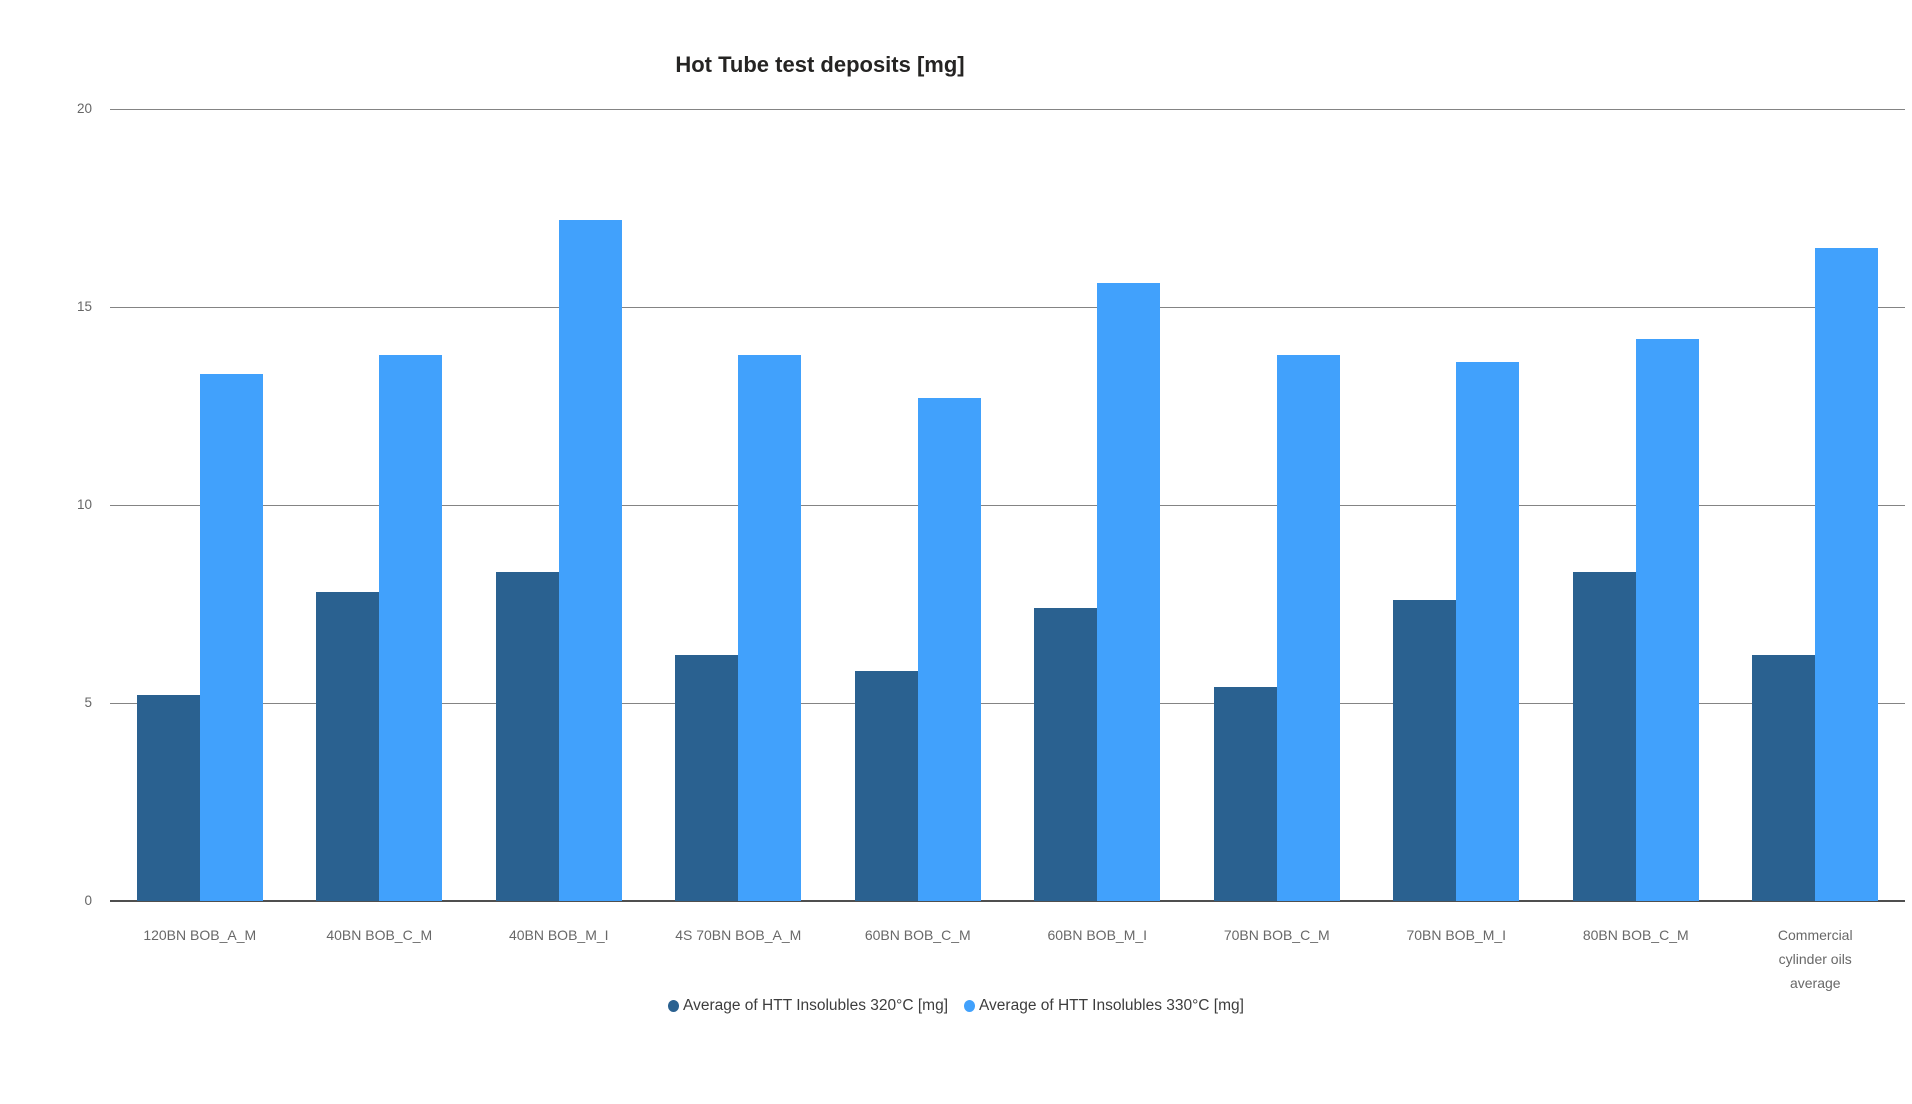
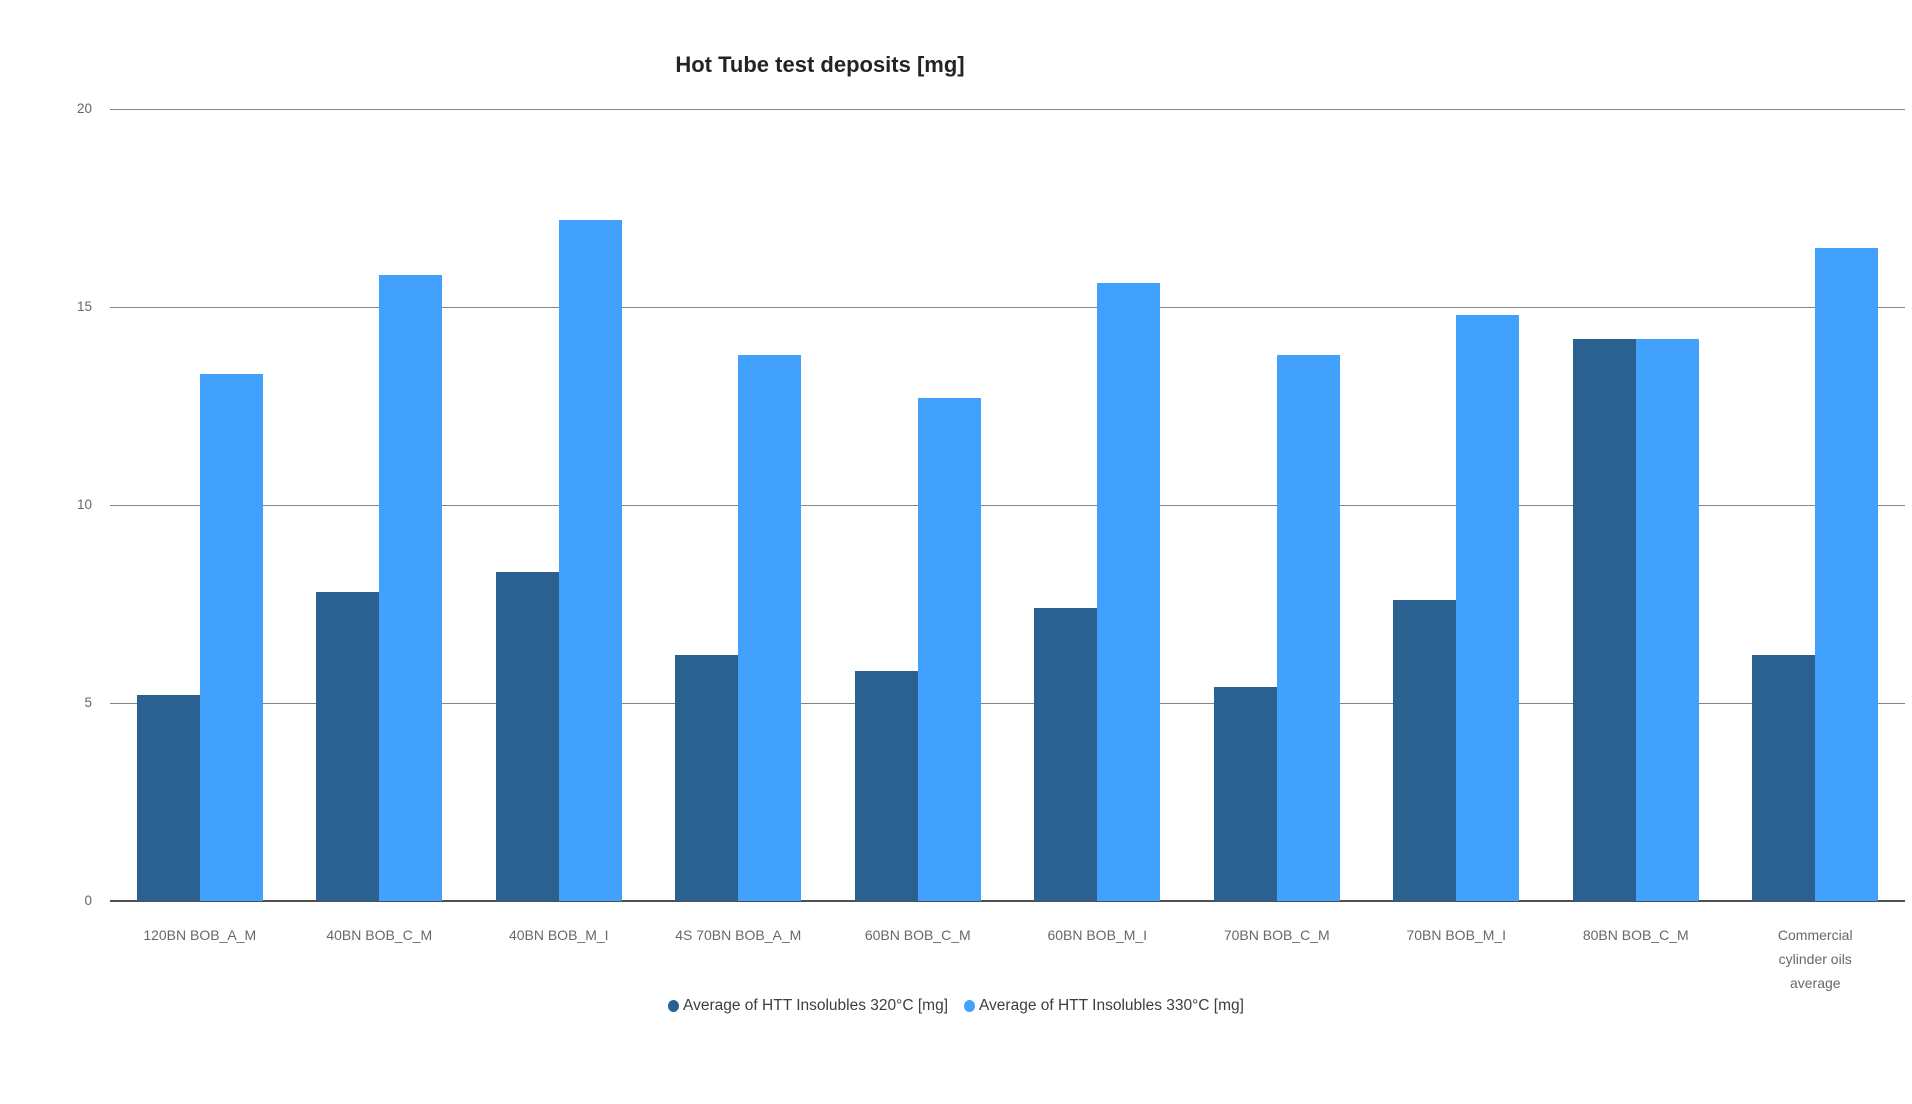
Average of HTT Insolubles 330°C [mg]/40BN BOB_C_M: 13.8 -> 15.8
Average of HTT Insolubles 330°C [mg]/70BN BOB_M_I: 13.6 -> 14.8
Average of HTT Insolubles 320°C [mg]/80BN BOB_C_M: 8.3 -> 14.2
